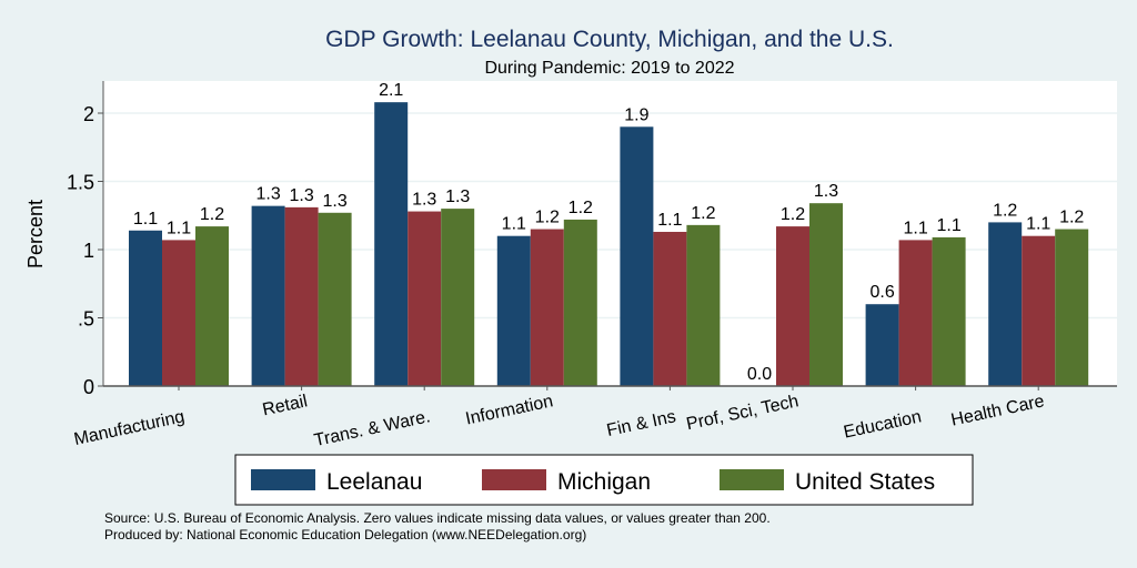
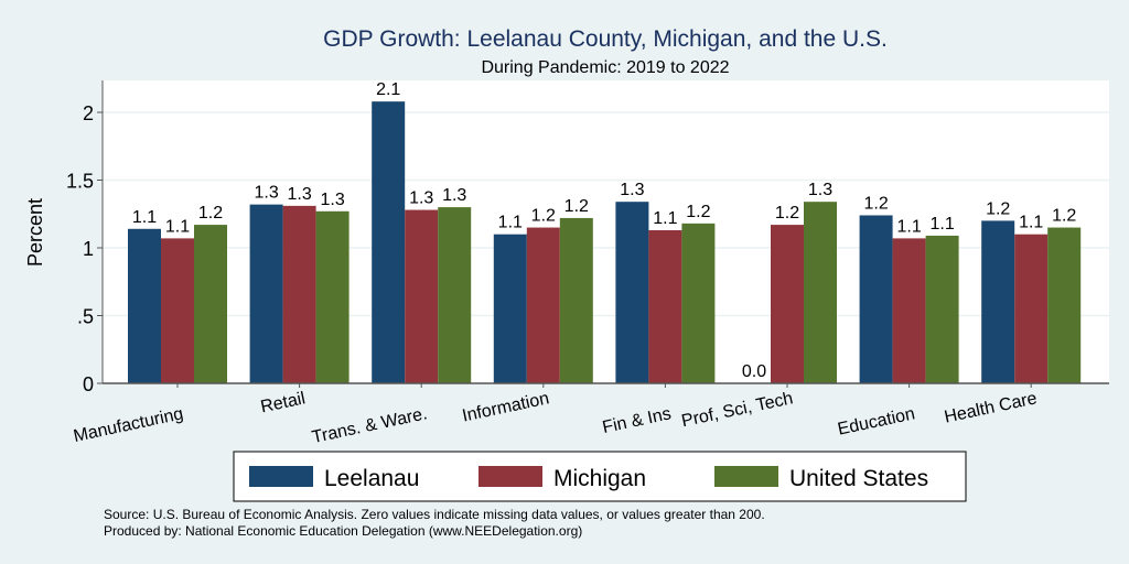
Leelanau/Fin & Ins: 1.9 -> 1.3
Leelanau/Education: 0.6 -> 1.2
